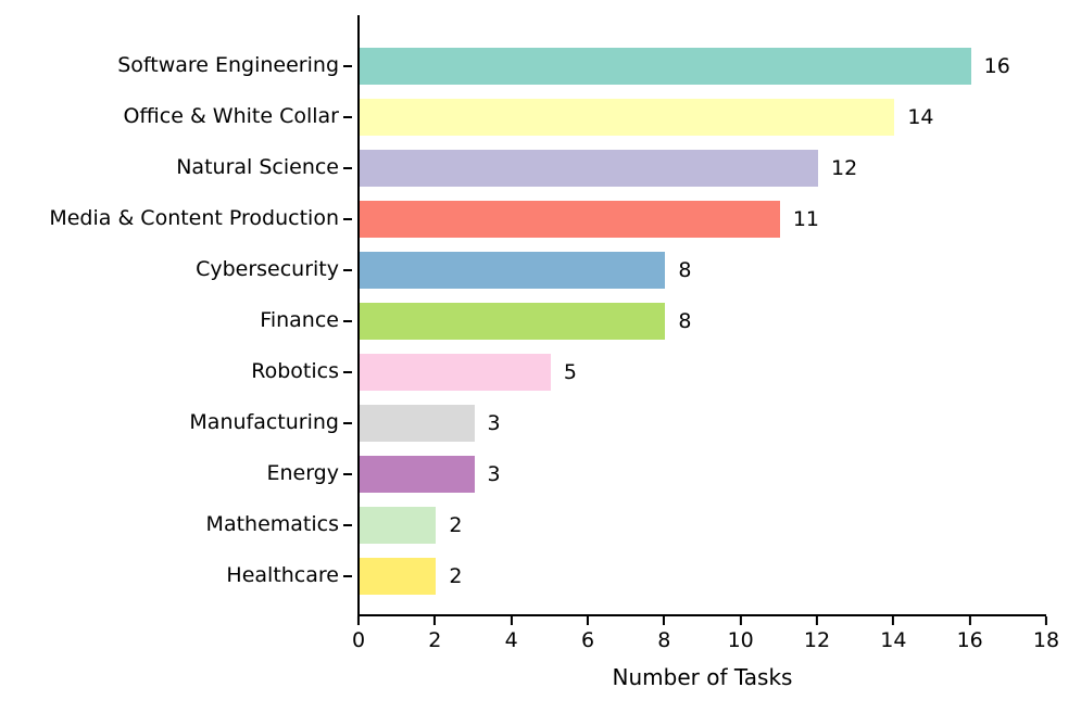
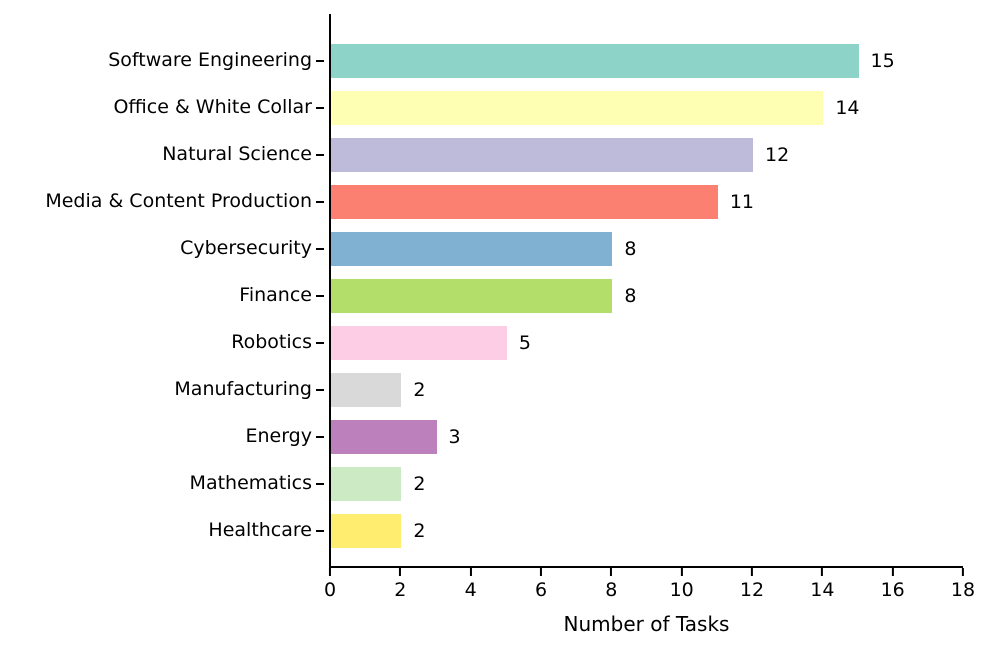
Software Engineering: 16 -> 15
Manufacturing: 3 -> 2
